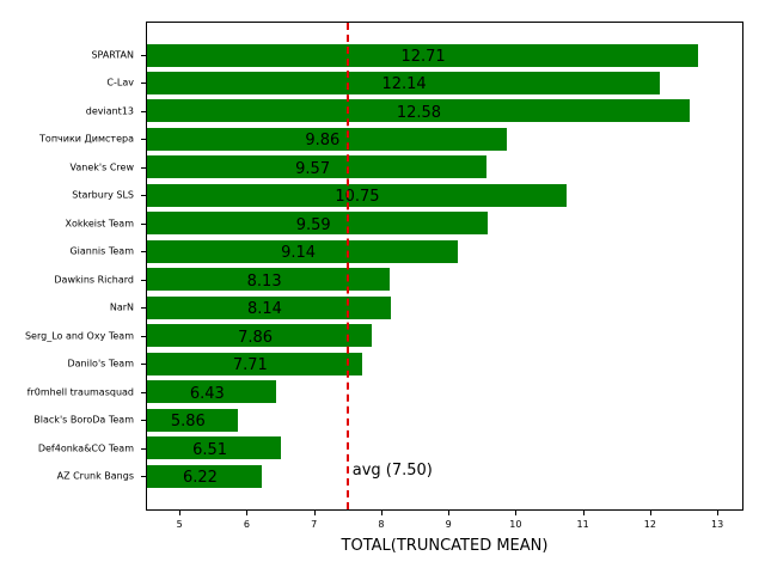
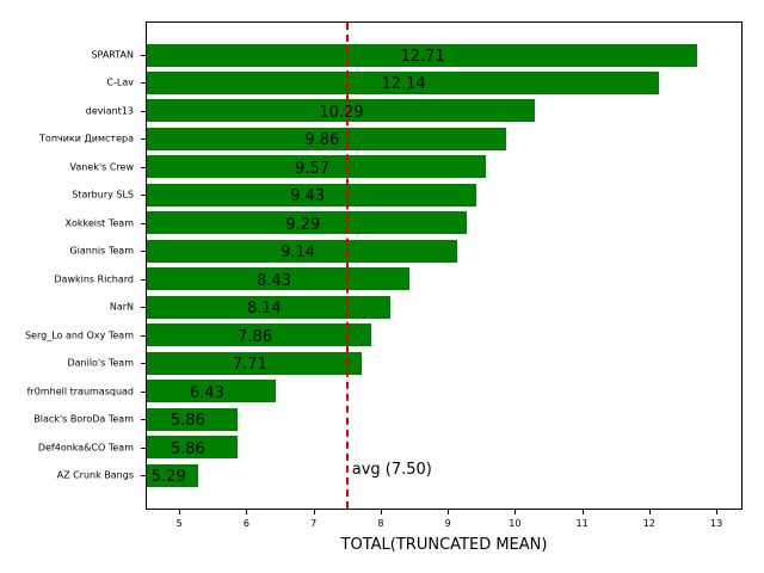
deviant13: 12.58 -> 10.29
Starbury SLS: 10.75 -> 9.43
Xokkeist Team: 9.59 -> 9.29
Dawkins Richard: 8.13 -> 8.43
Def4onka&CO Team: 6.51 -> 5.86
AZ Crunk Bangs: 6.22 -> 5.29
